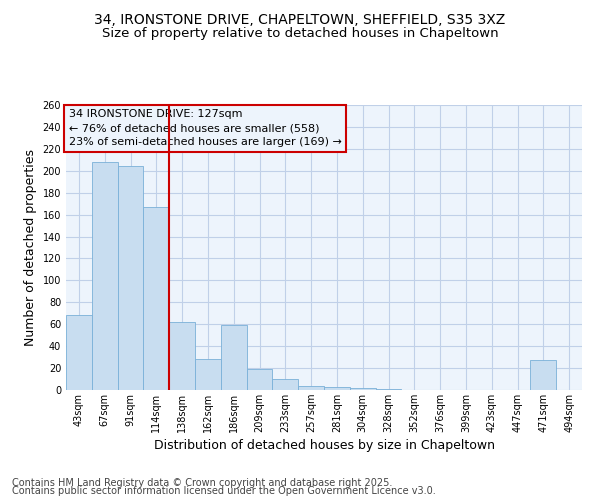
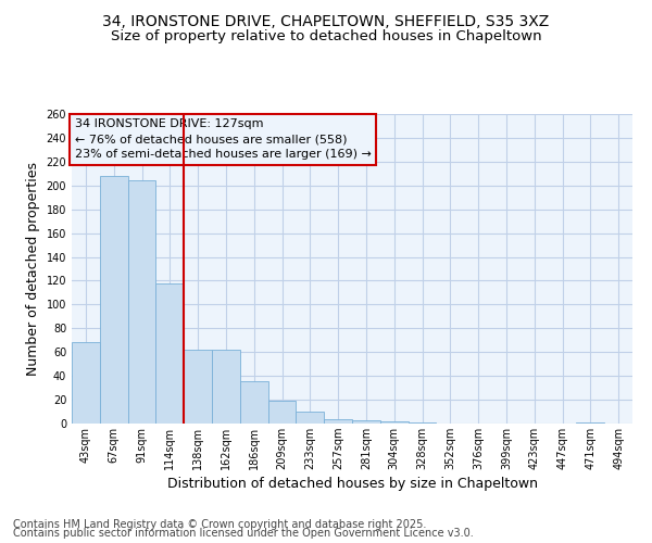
114sqm: 167 -> 118
162sqm: 28 -> 62
186sqm: 59 -> 36
471sqm: 27 -> 1
